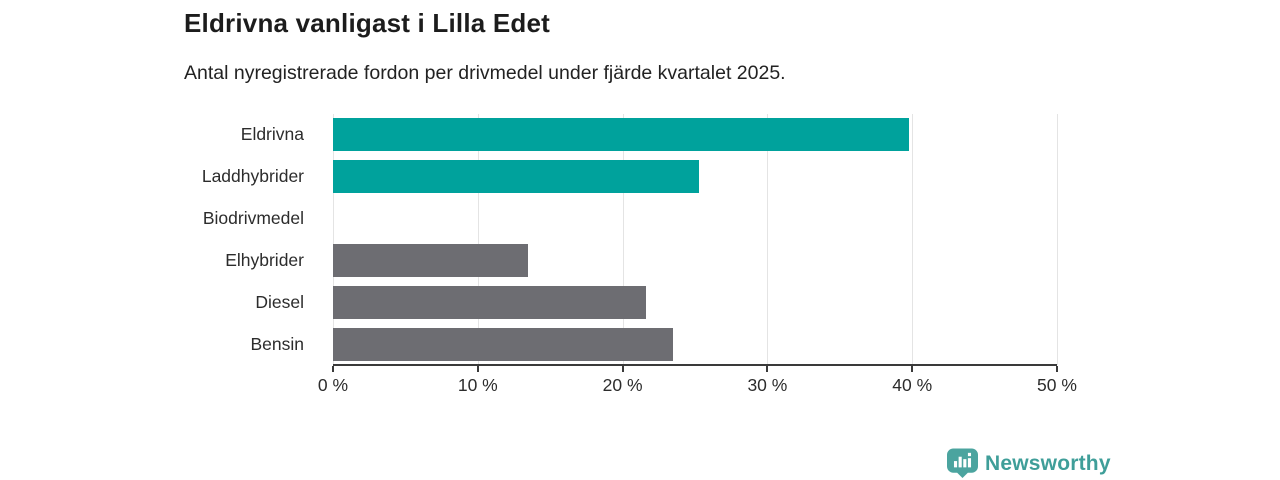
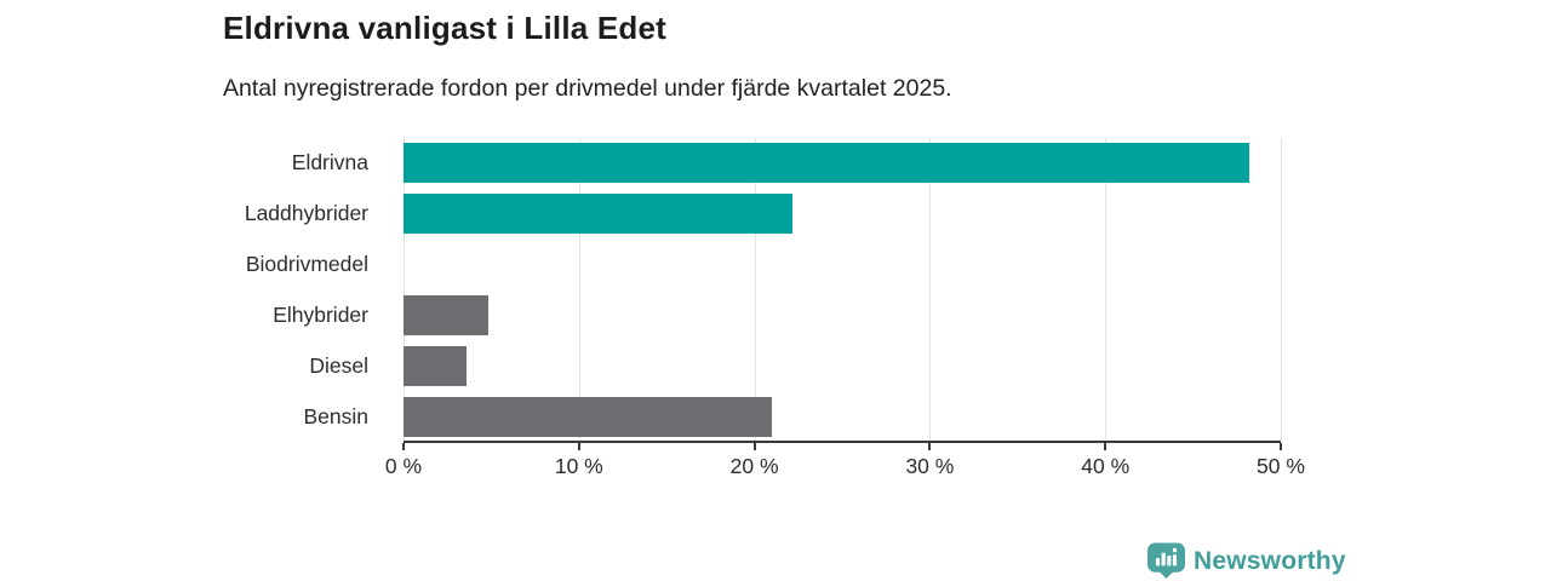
Eldrivna: 39.8% -> 48.2%
Laddhybrider: 25.3% -> 22.2%
Elhybrider: 13.5% -> 4.8%
Diesel: 21.6% -> 3.6%
Bensin: 23.5% -> 21.0%
